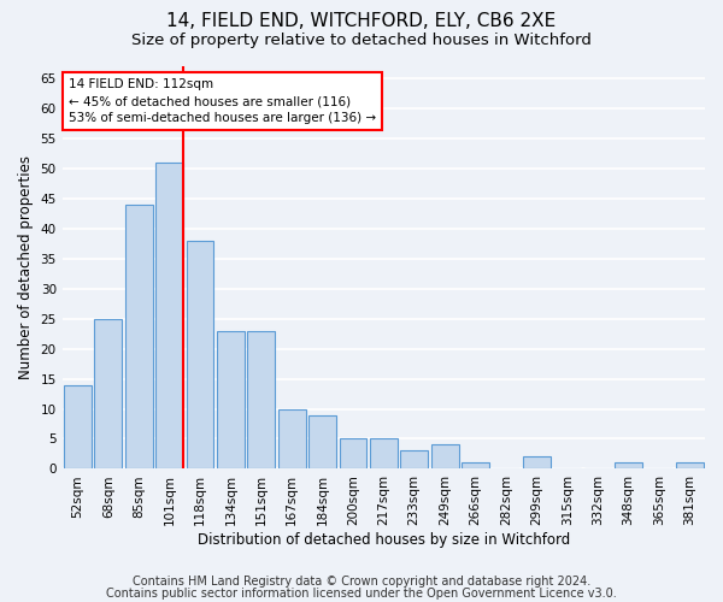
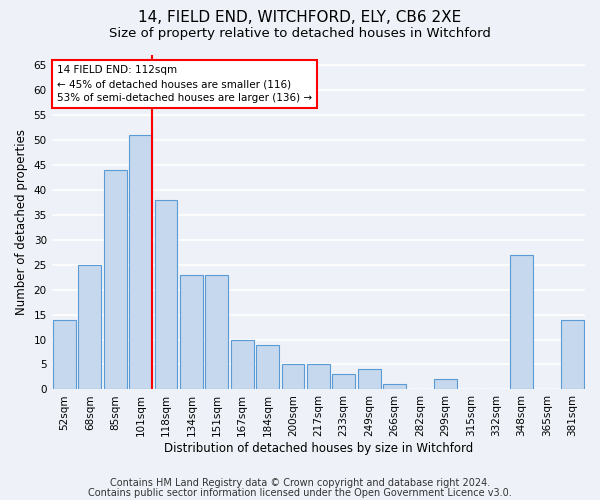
348sqm: 1 -> 27
381sqm: 1 -> 14
